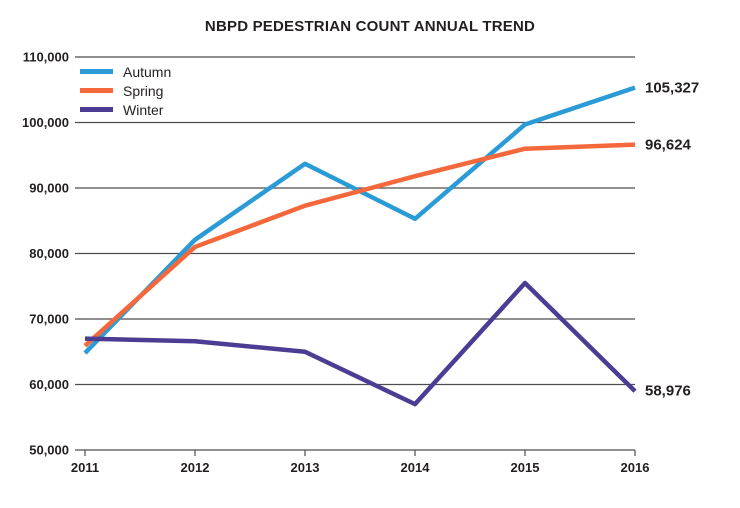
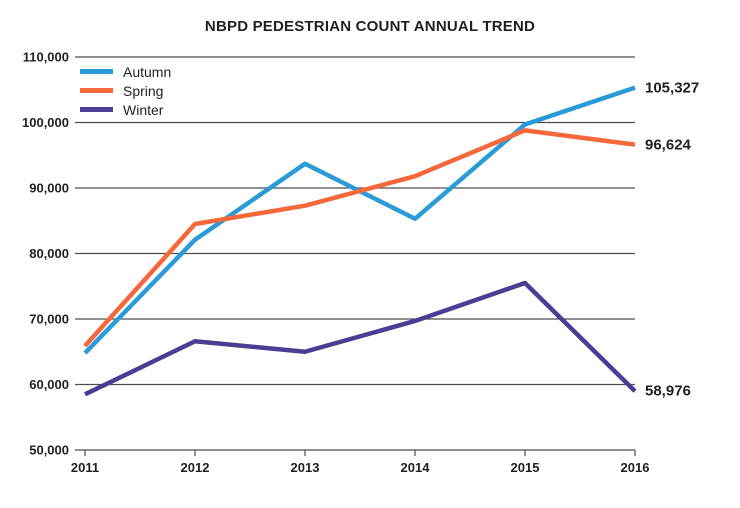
Winter/2011: 67000 -> 58000
Spring/2012: 81000 -> 84000
Winter/2014: 57000 -> 70000
Spring/2015: 96000 -> 99000
